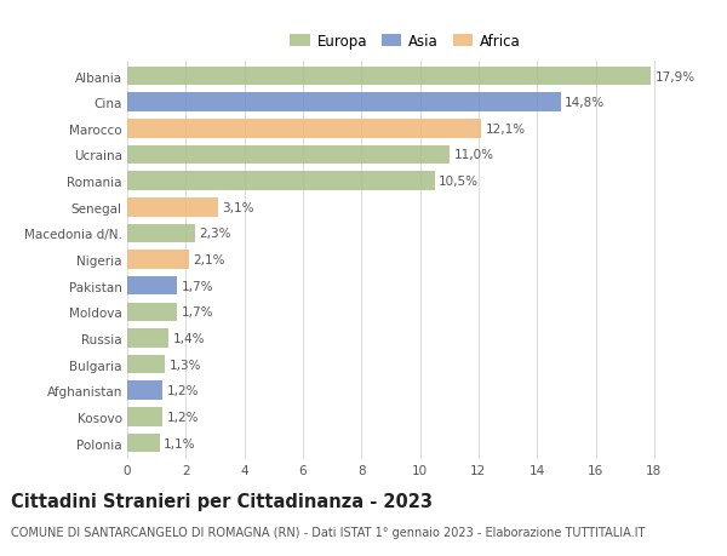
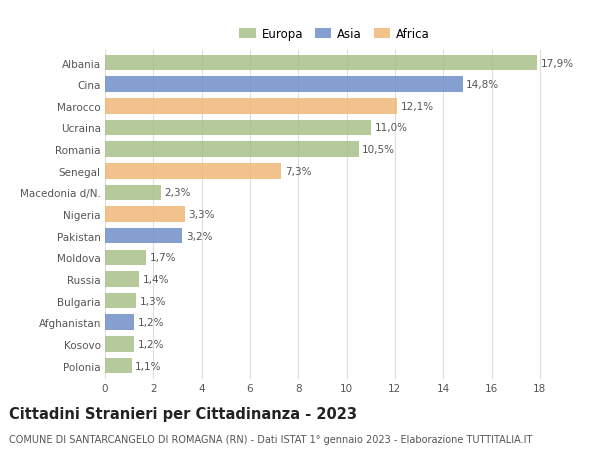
Senegal: 3,1% -> 7,3%
Nigeria: 2,1% -> 3,3%
Pakistan: 1,7% -> 3,2%
